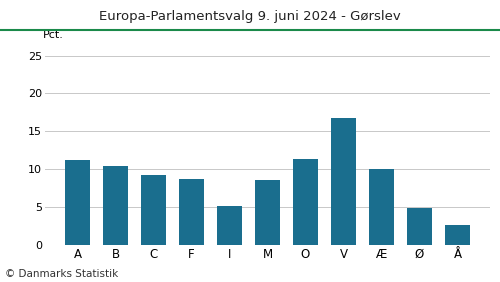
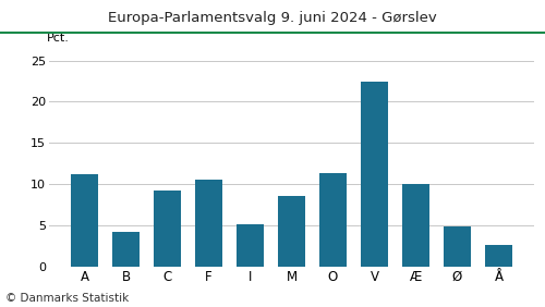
B: 10.4 -> 4.2
F: 8.8 -> 10.6
V: 16.8 -> 22.5
